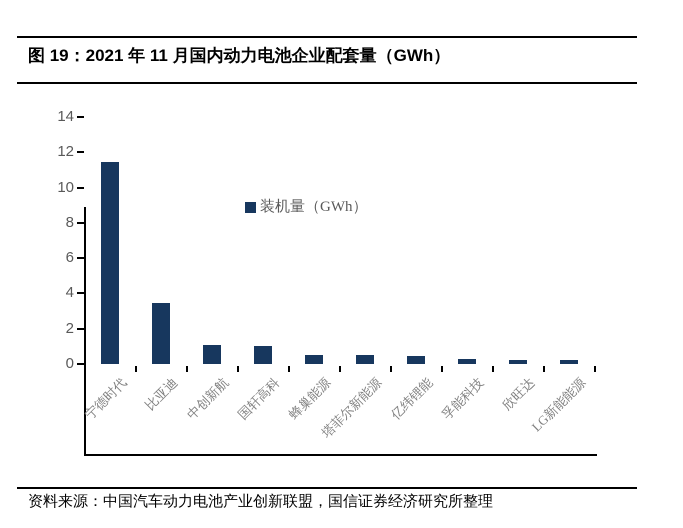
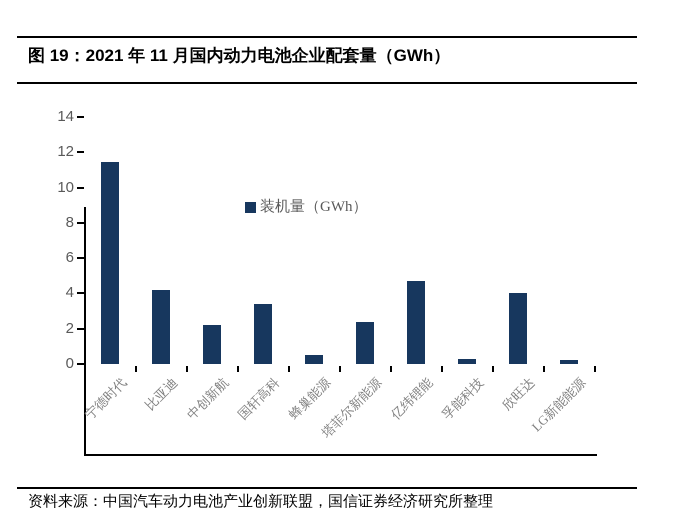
比亚迪: 3.4 -> 4.2
中创新航: 1.1 -> 2.2
国轩高科: 1.0 -> 3.4
塔菲尔新能源: 0.5 -> 2.4
亿纬锂能: 0.4 -> 4.7
欣旺达: 0.2 -> 4.0
